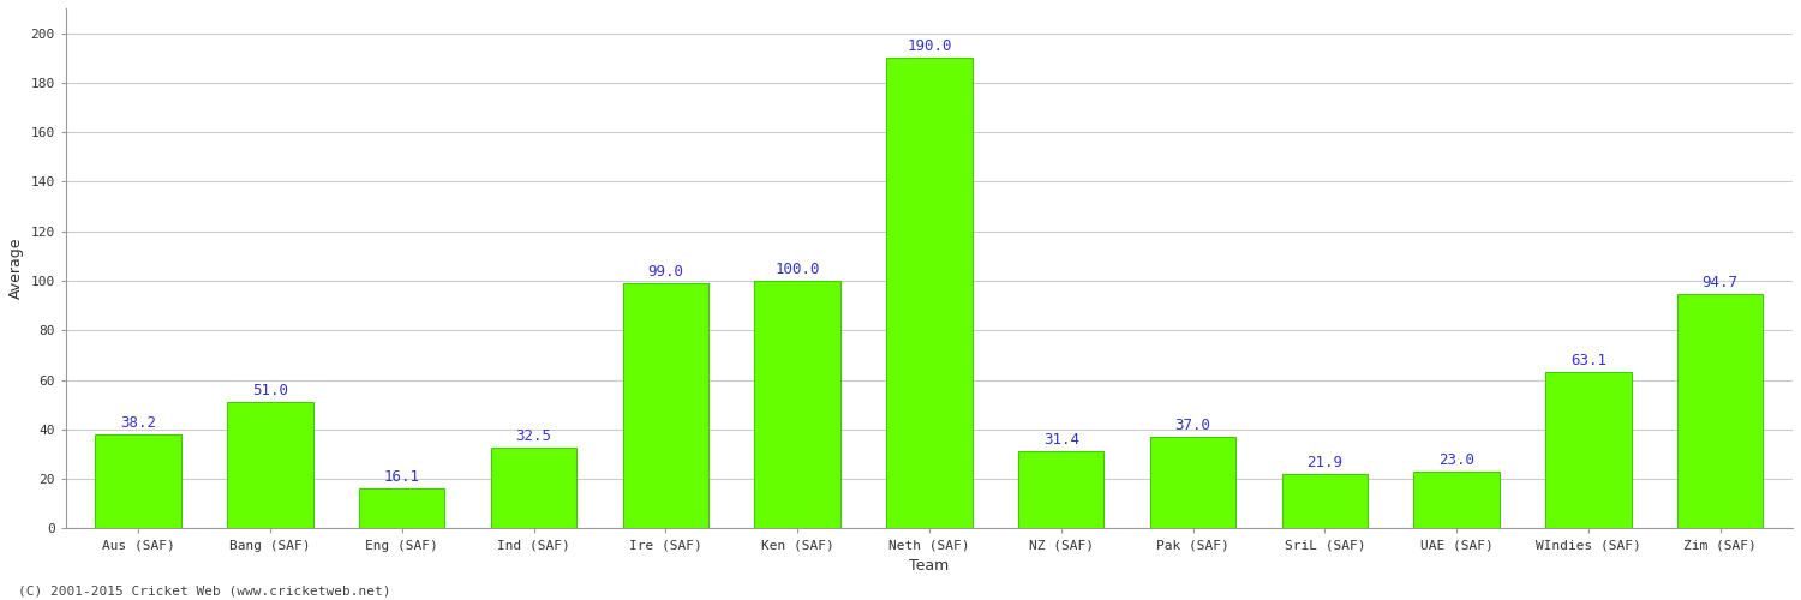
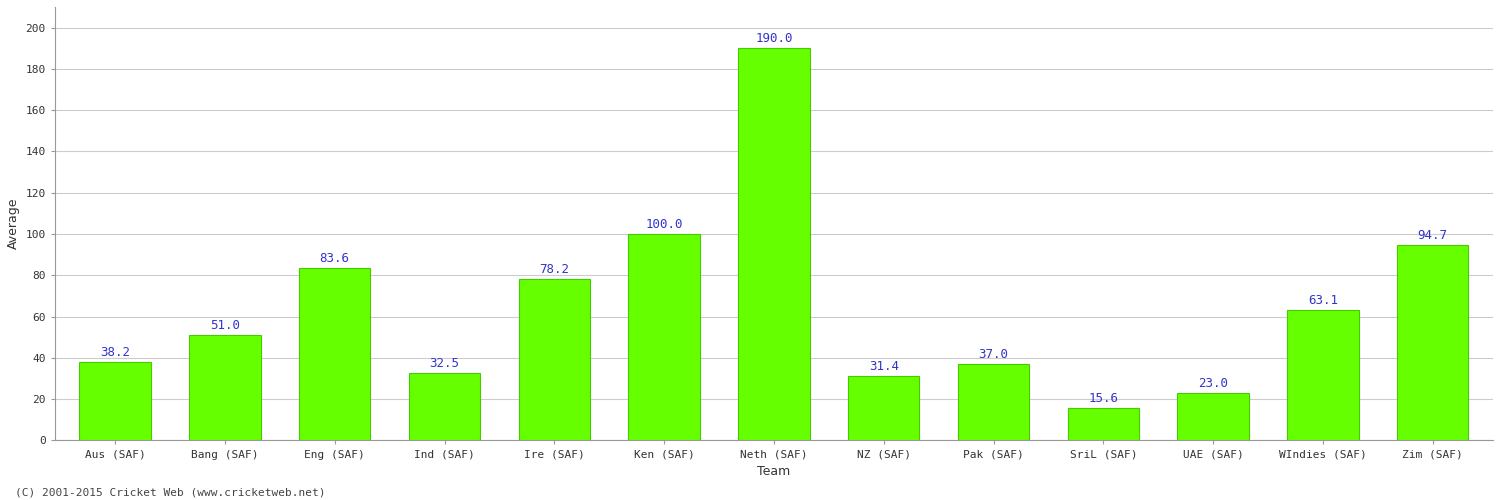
Eng (SAF): 16.1 -> 83.6
Ire (SAF): 99.0 -> 78.2
SriL (SAF): 21.9 -> 15.6
